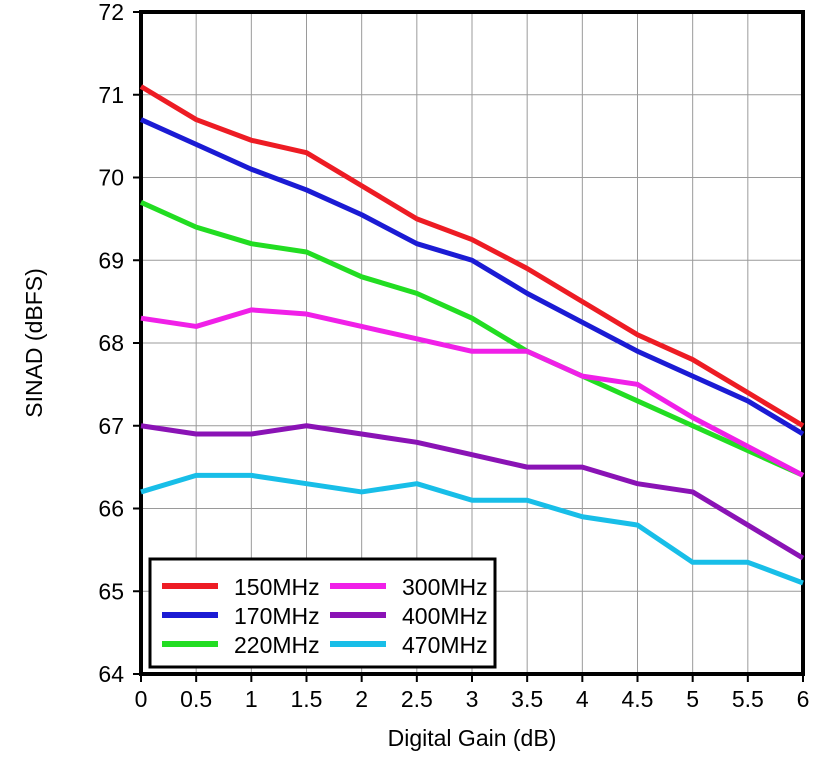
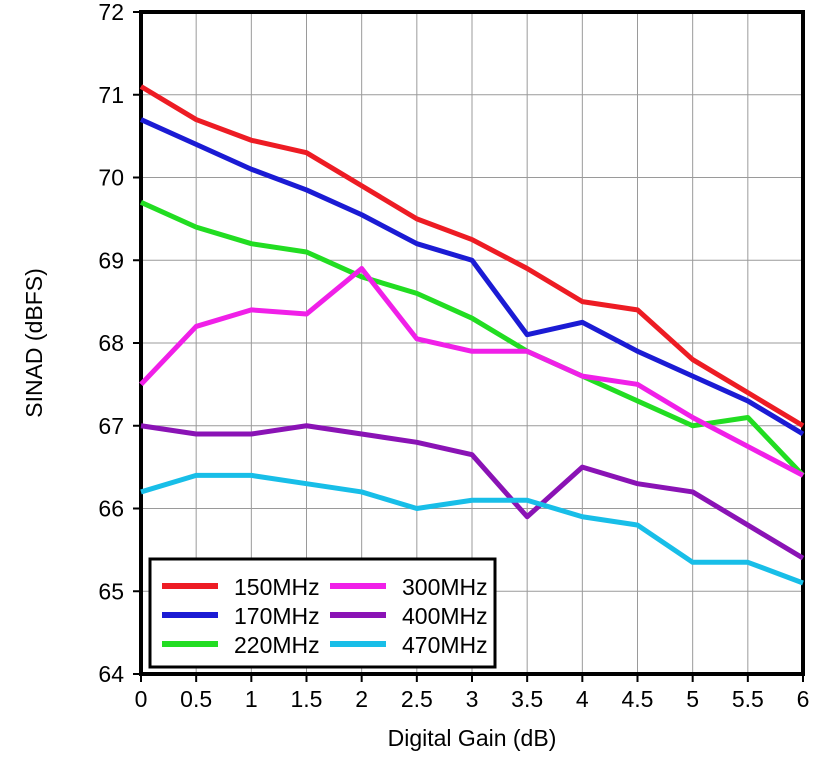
300MHz/0: 68.3 -> 67.5
300MHz/2: 68.2 -> 68.9
470MHz/2.5: 66.3 -> 66.0
170MHz/3.5: 68.6 -> 68.1
400MHz/3.5: 66.5 -> 65.9
150MHz/4.5: 68.1 -> 68.4
220MHz/5.5: 66.7 -> 67.1
